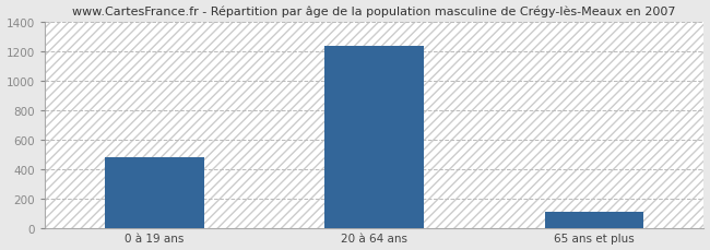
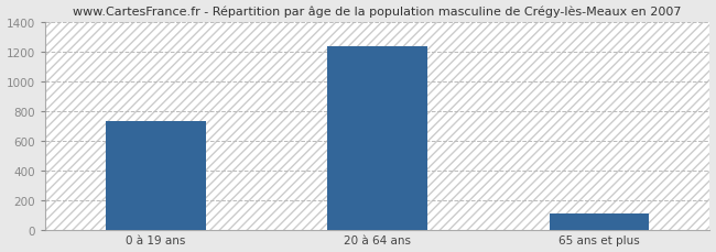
0 à 19 ans: 480 -> 730
